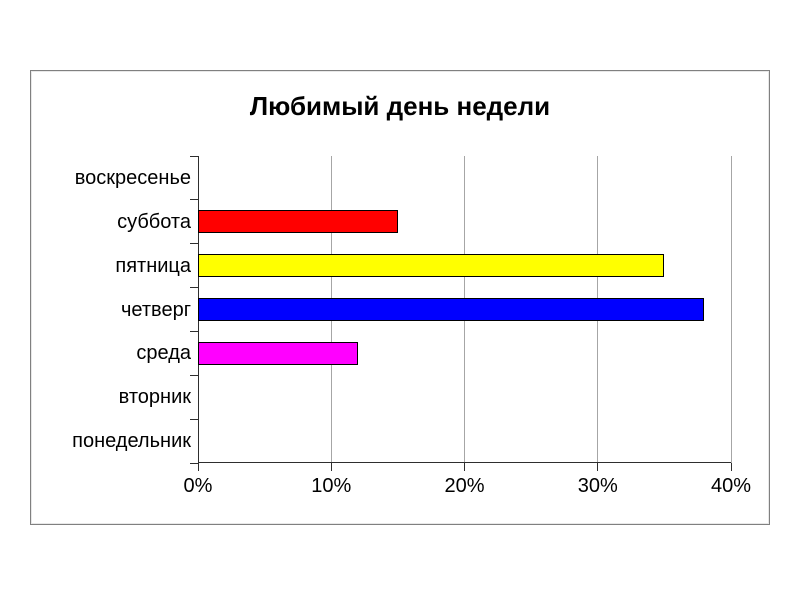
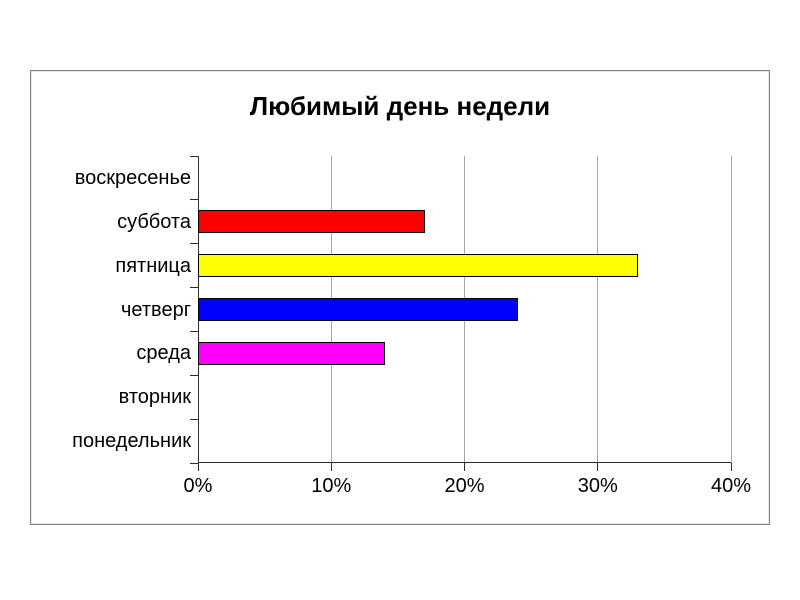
суббота: 15% -> 17%
пятница: 35% -> 33%
четверг: 38% -> 24%
среда: 12% -> 14%
